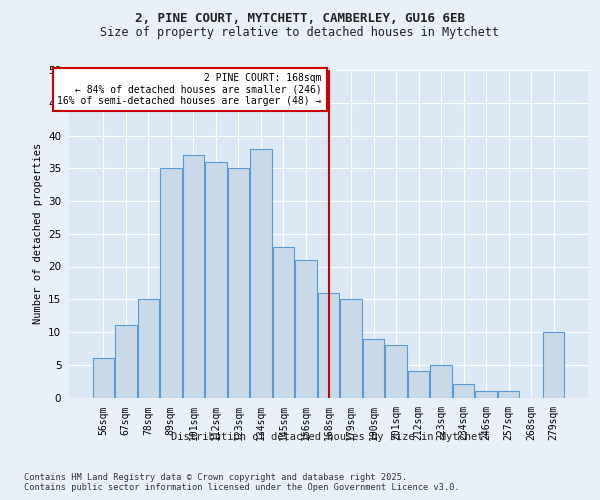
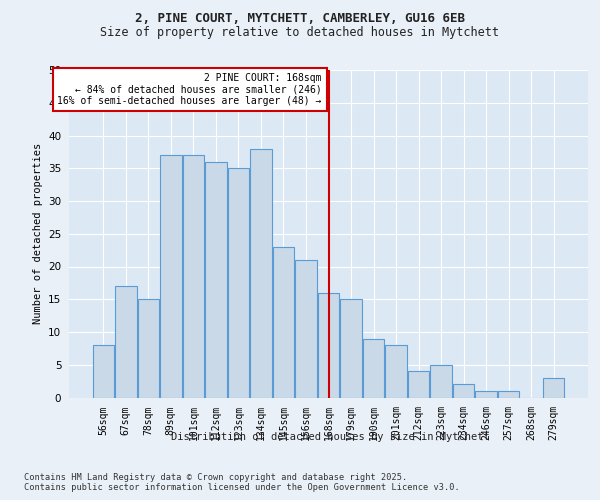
56sqm: 6 -> 8
67sqm: 11 -> 17
89sqm: 35 -> 37
279sqm: 10 -> 3
